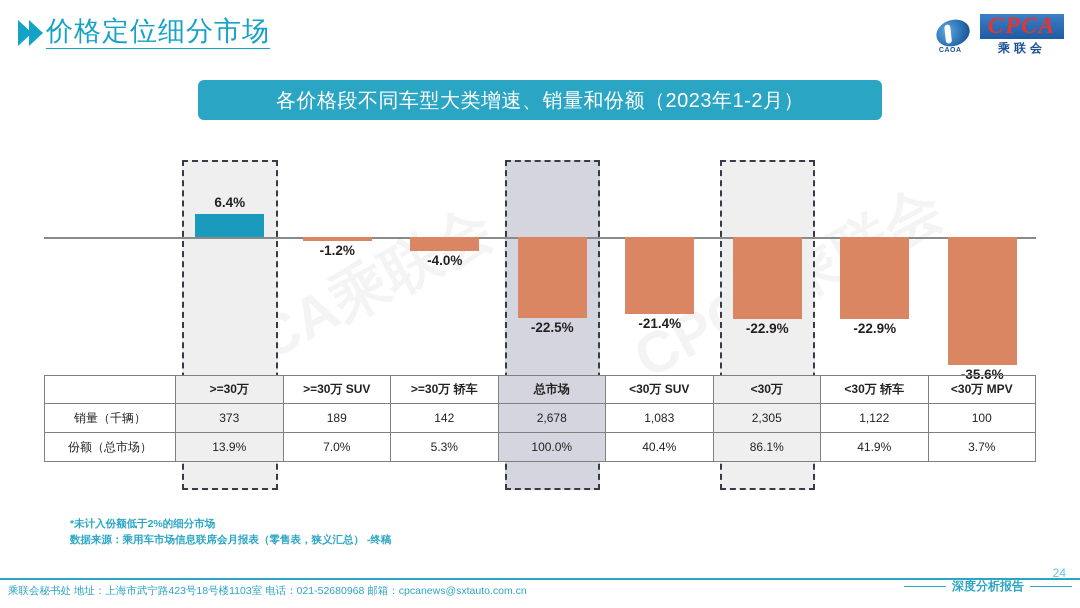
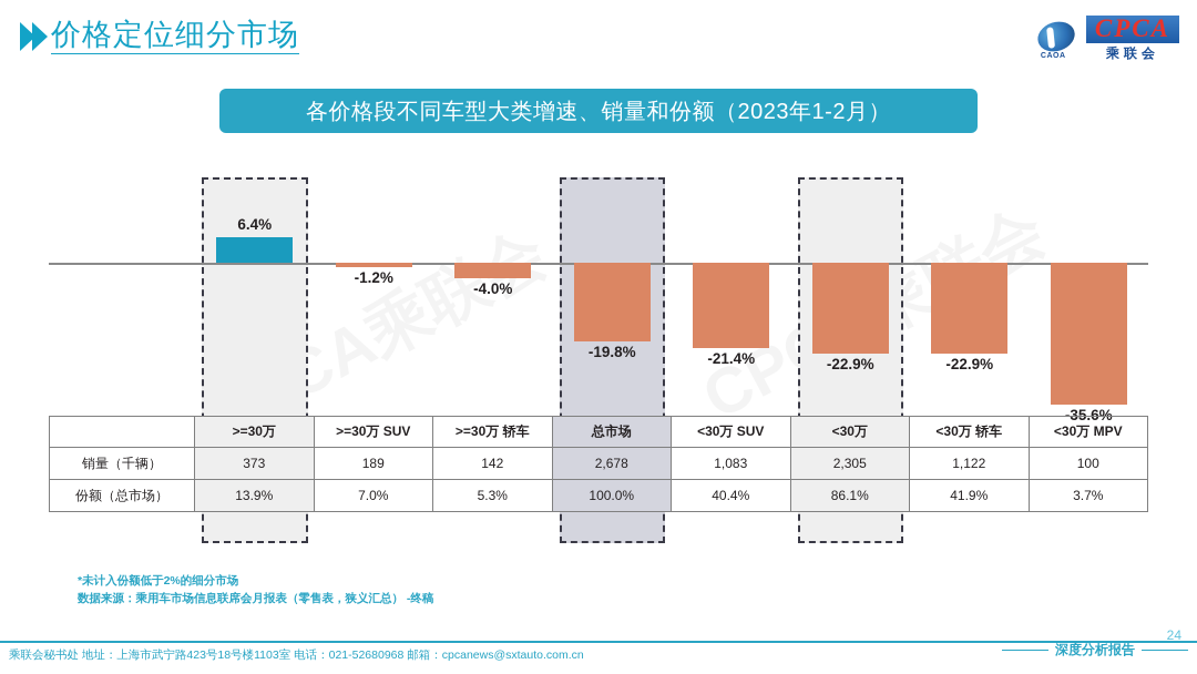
总市场: -22.5% -> -19.8%
